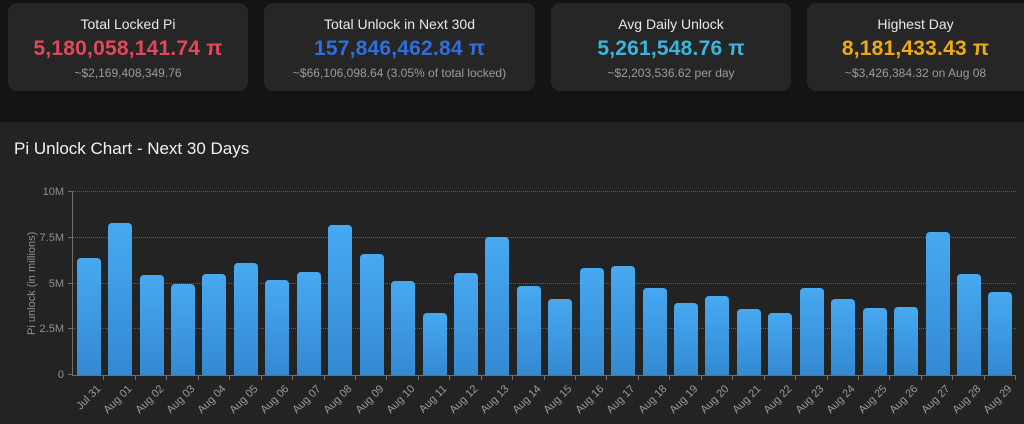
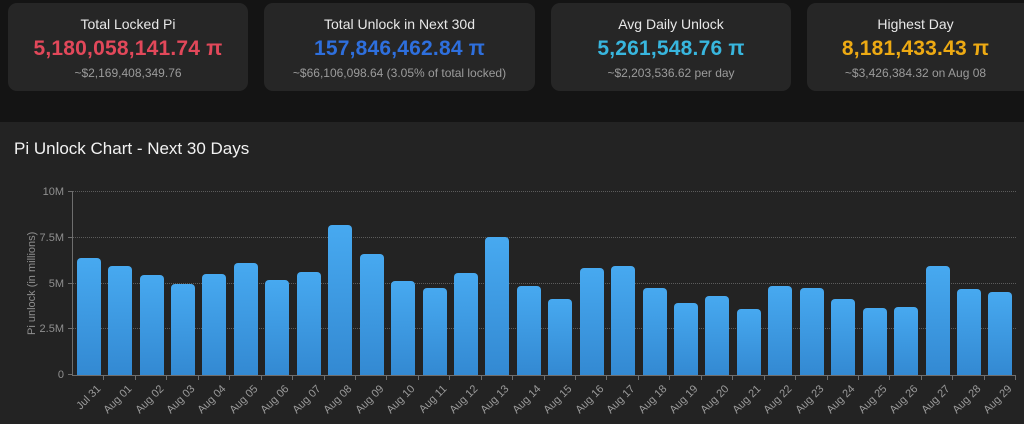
Aug 01: 8.3M -> 6.0M
Aug 11: 3.4M -> 4.8M
Aug 22: 3.4M -> 4.9M
Aug 27: 7.8M -> 6.0M
Aug 28: 5.5M -> 4.7M
